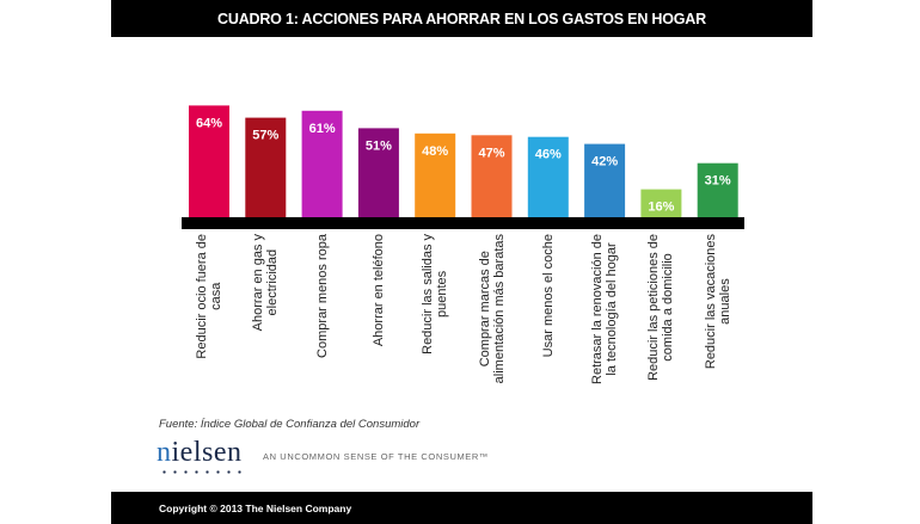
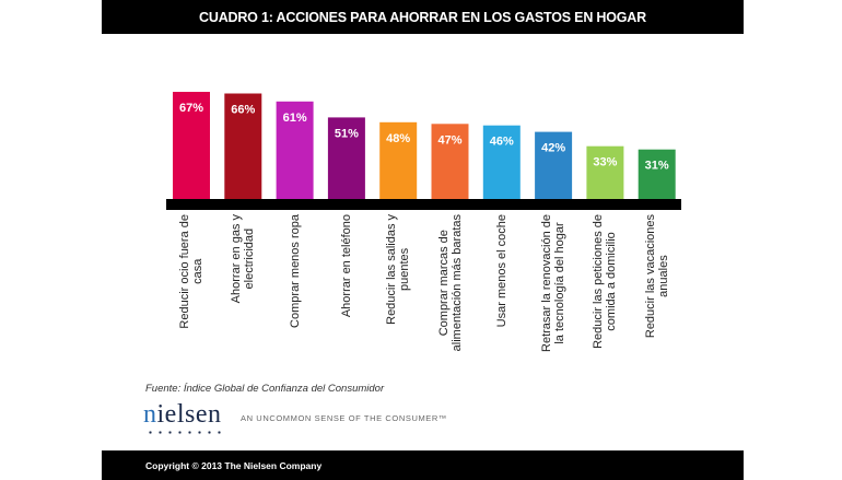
Reducir ocio fuera de casa: 64% -> 67%
Ahorrar en gas y electricidad: 57% -> 66%
Reducir las peticiones de comida a domicilio: 16% -> 33%
